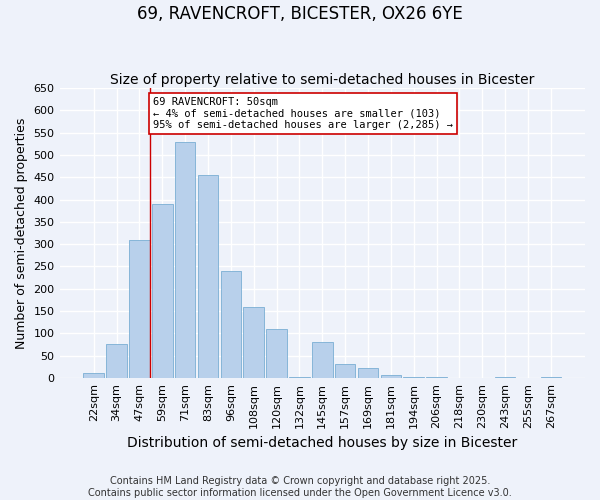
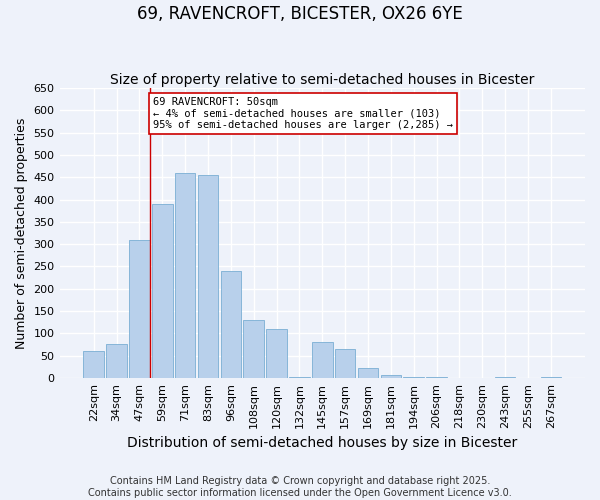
22sqm: 10 -> 60
71sqm: 530 -> 460
108sqm: 160 -> 130
157sqm: 30 -> 65
